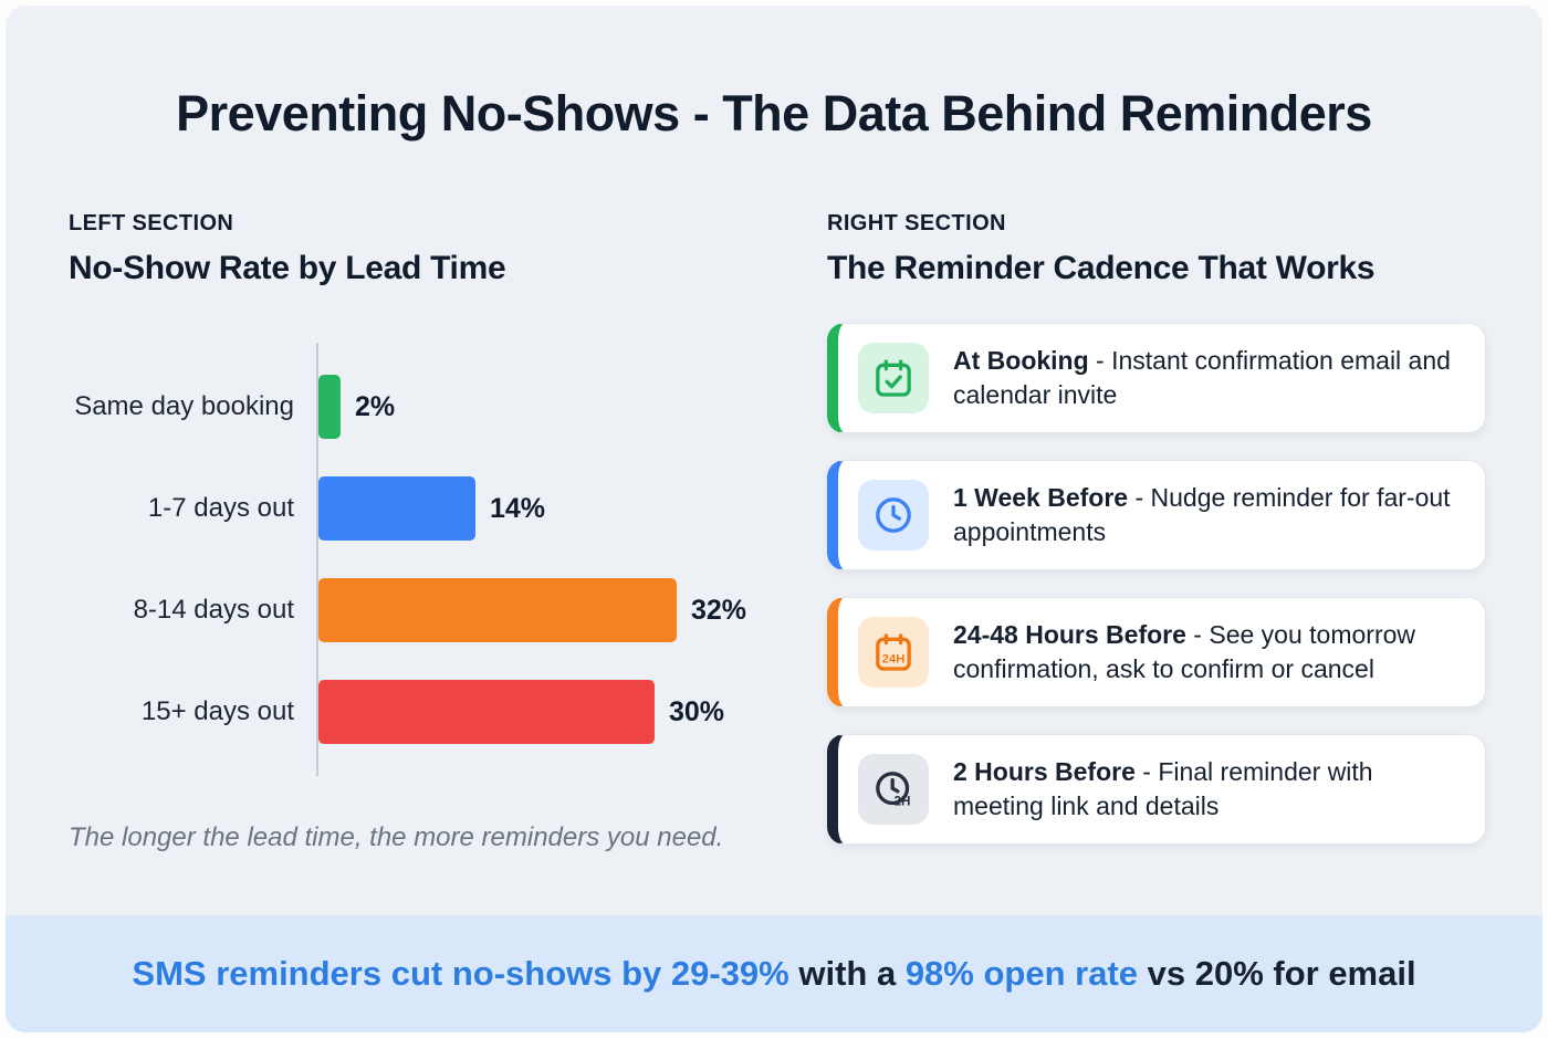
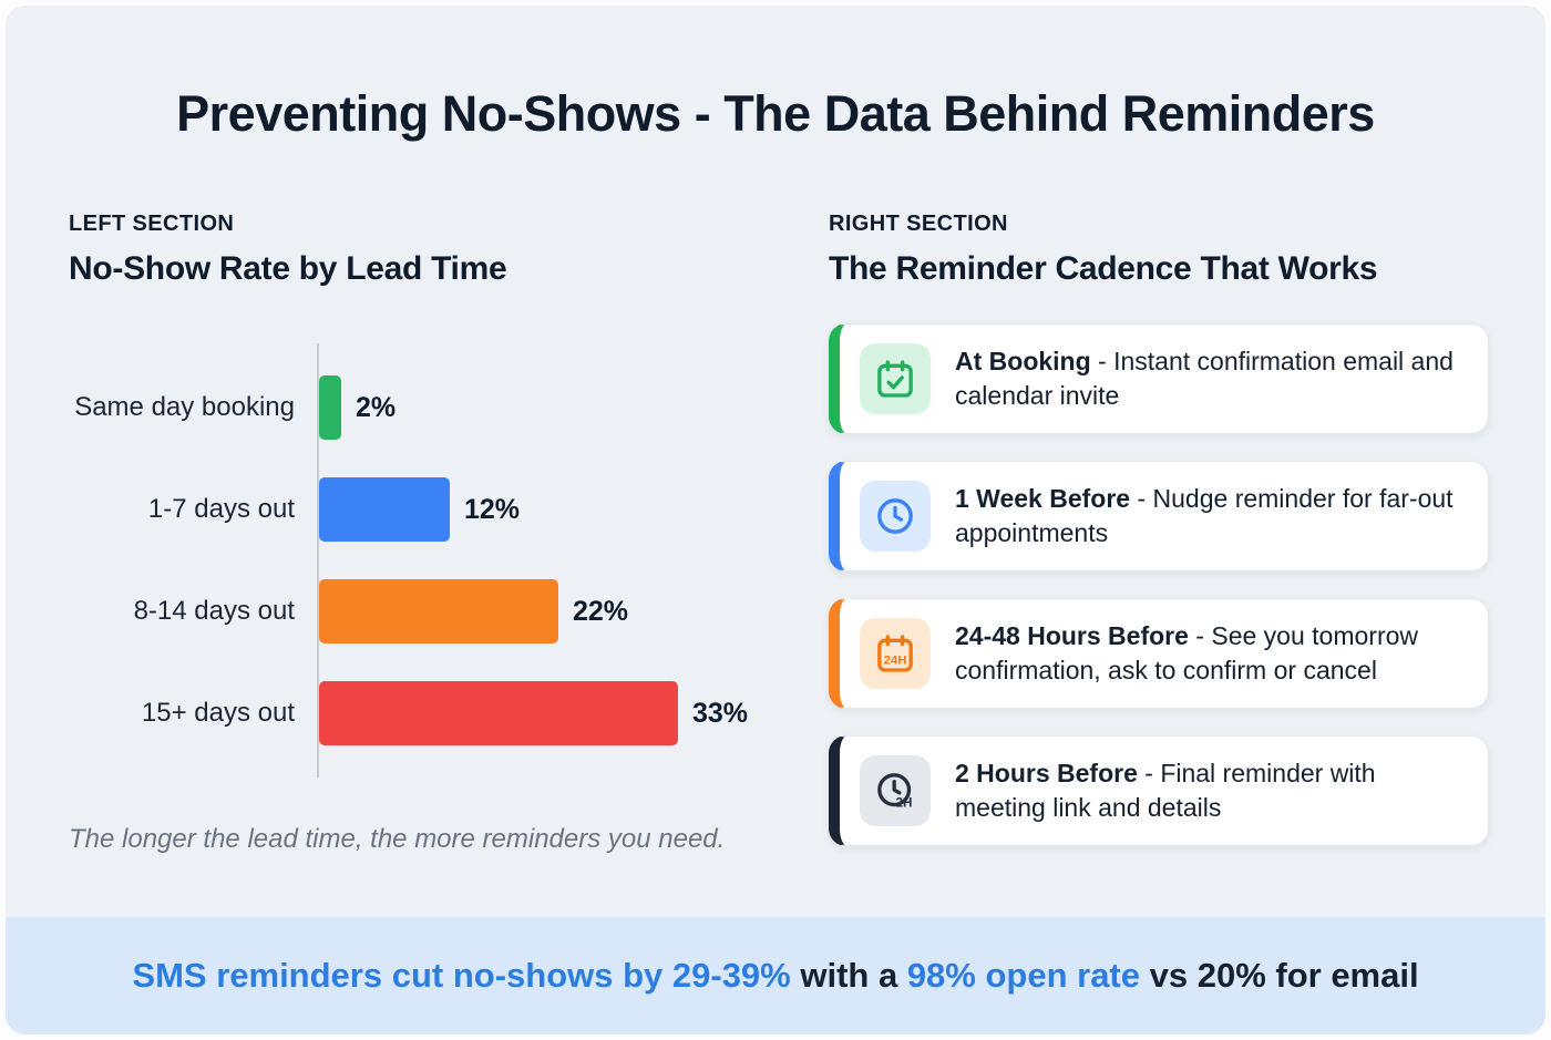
1-7 days out: 14% -> 12%
8-14 days out: 32% -> 22%
15+ days out: 30% -> 33%
